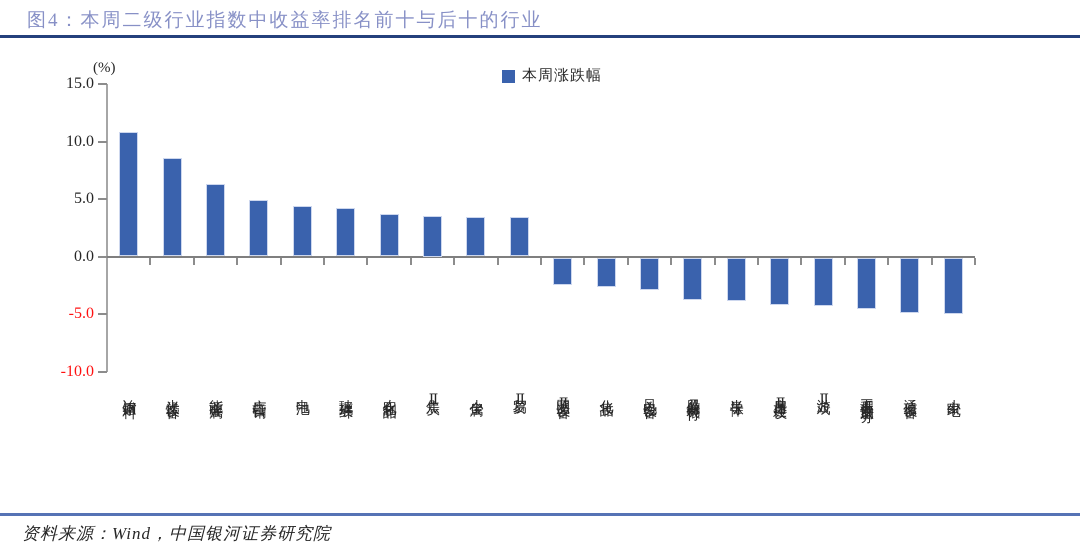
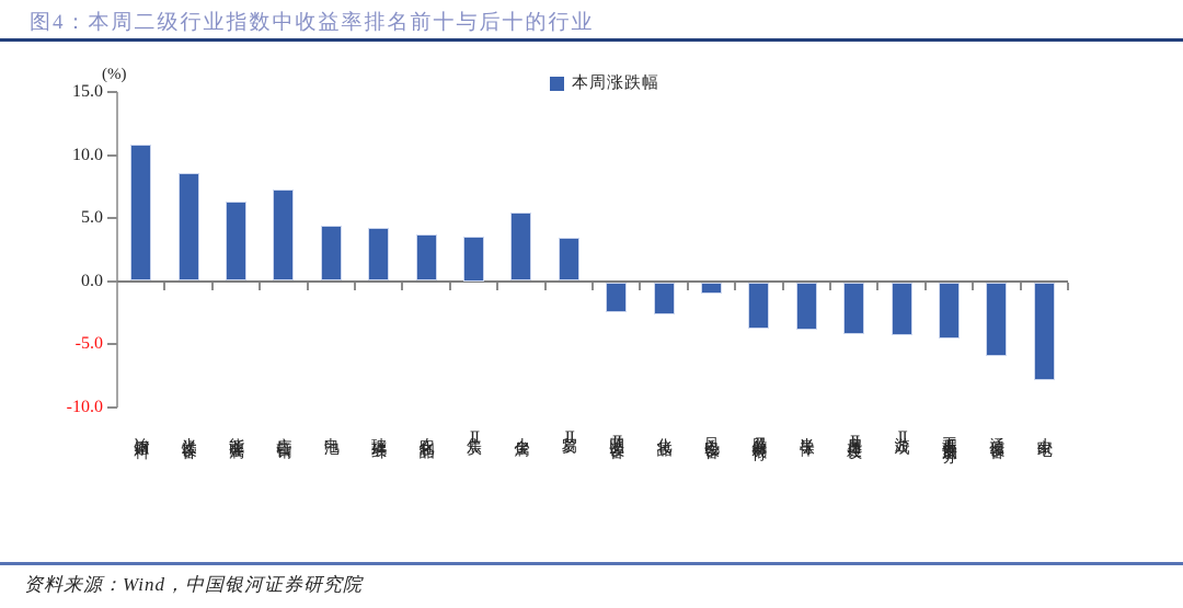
广告营销: 4.9 -> 7.3
小金属: 3.4 -> 5.4
风电设备: -2.8 -> -0.9
通信设备: -4.8 -> -5.9
小家电: -4.9 -> -7.8
